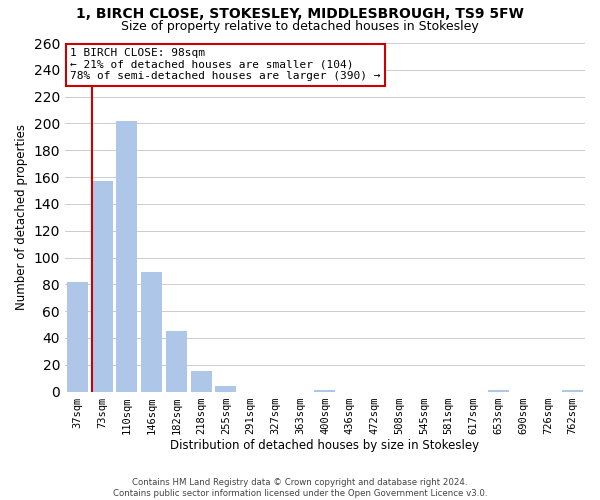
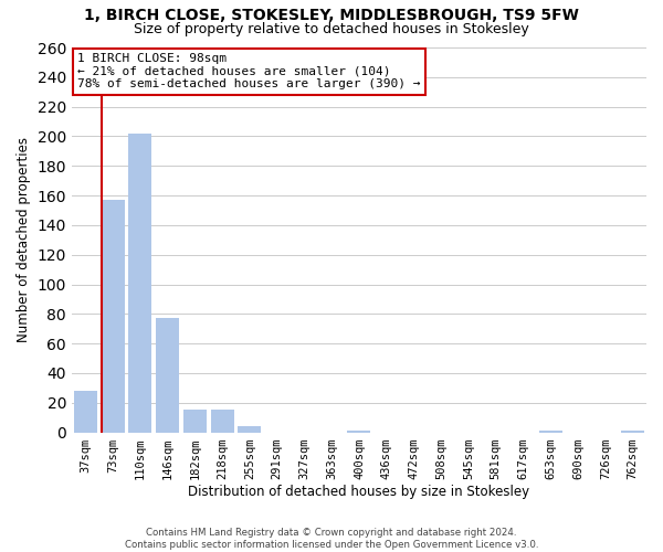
37sqm: 82 -> 28
146sqm: 89 -> 77
182sqm: 45 -> 15
